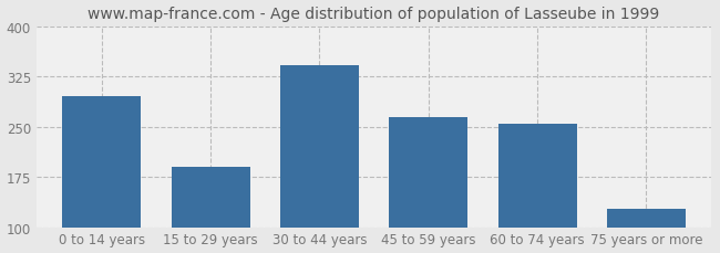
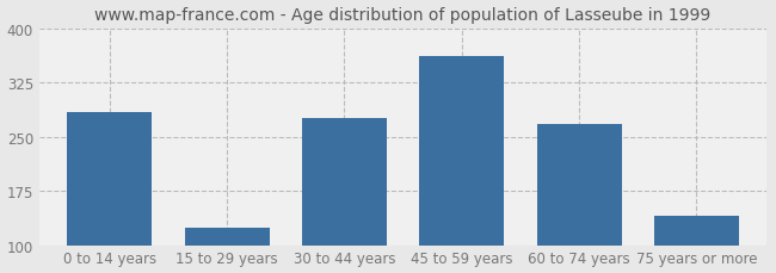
0 to 14 years: 295 -> 284
15 to 29 years: 190 -> 124
30 to 44 years: 342 -> 276
45 to 59 years: 265 -> 362
60 to 74 years: 254 -> 268
75 years or more: 128 -> 140
